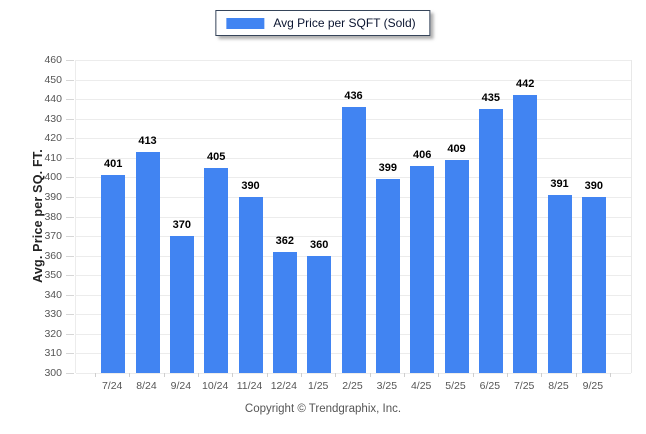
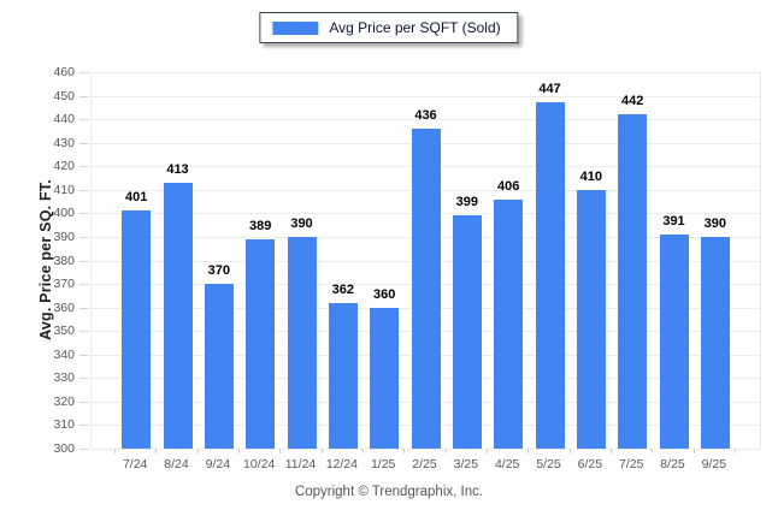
10/24: 405 -> 389
5/25: 409 -> 447
6/25: 435 -> 410
